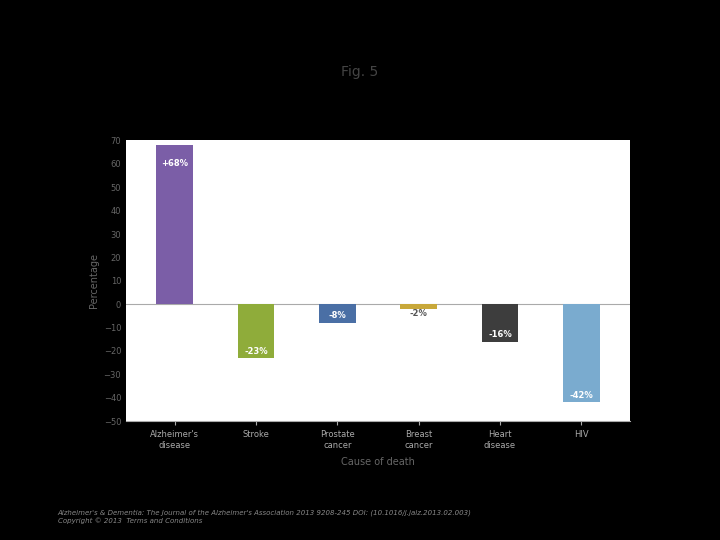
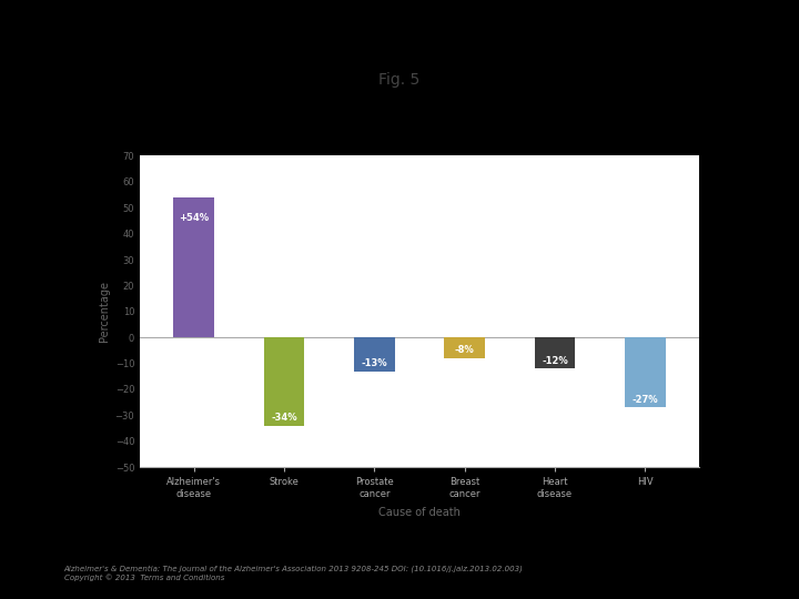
Alzheimer's disease: +68% -> +54%
Stroke: -23% -> -34%
Prostate cancer: -8% -> -13%
Breast cancer: -2% -> -8%
Heart disease: -16% -> -12%
HIV: -42% -> -27%
